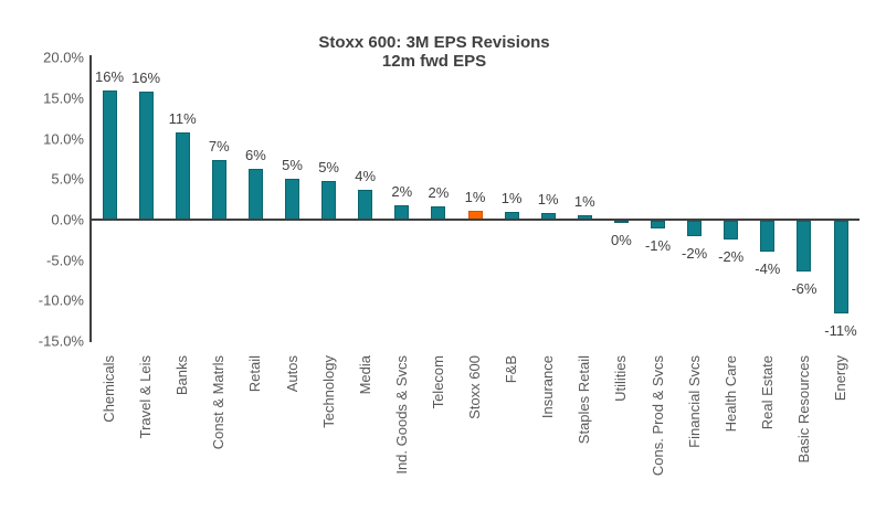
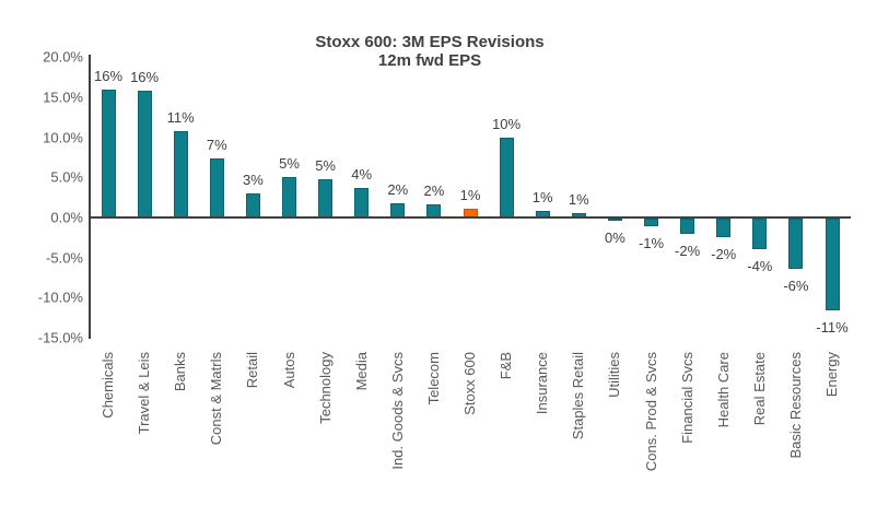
Retail: 6% -> 3%
F&B: 1% -> 10%
